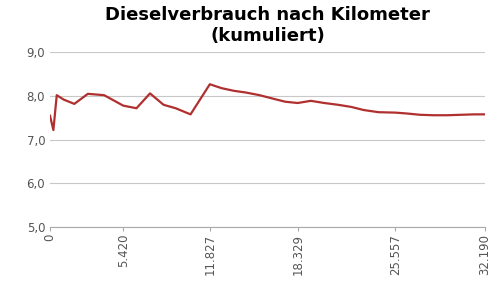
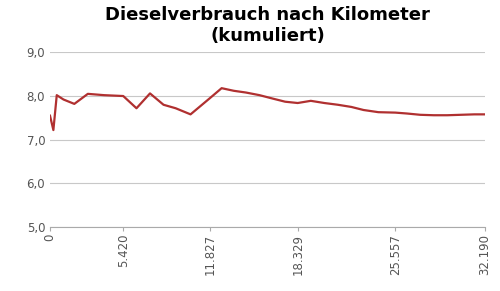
5.420: 7,78 -> 8,00
11.827: 8,27 -> 7,95
